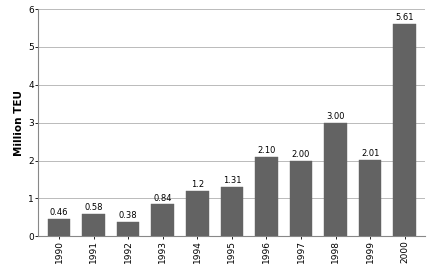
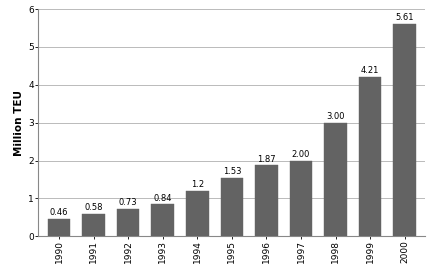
1992: 0.38 -> 0.73
1995: 1.31 -> 1.53
1996: 2.10 -> 1.87
1999: 2.01 -> 4.21
